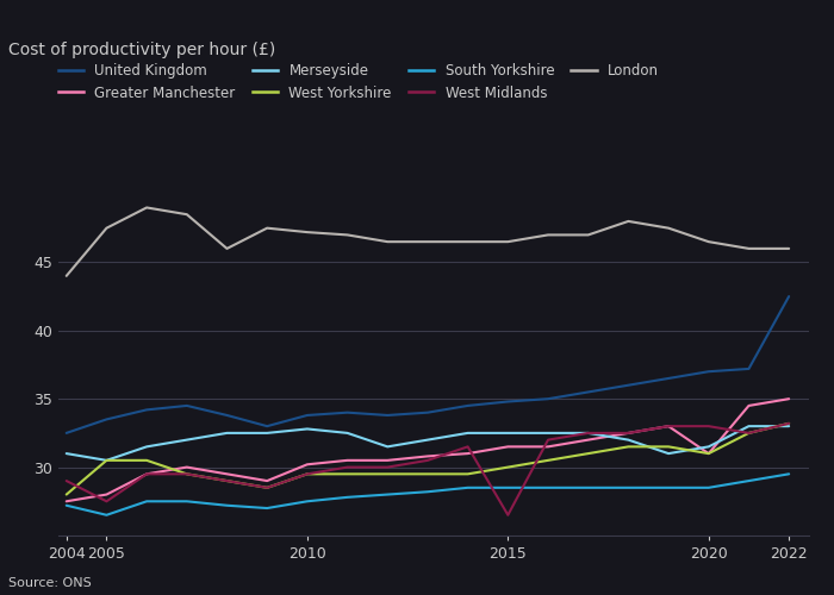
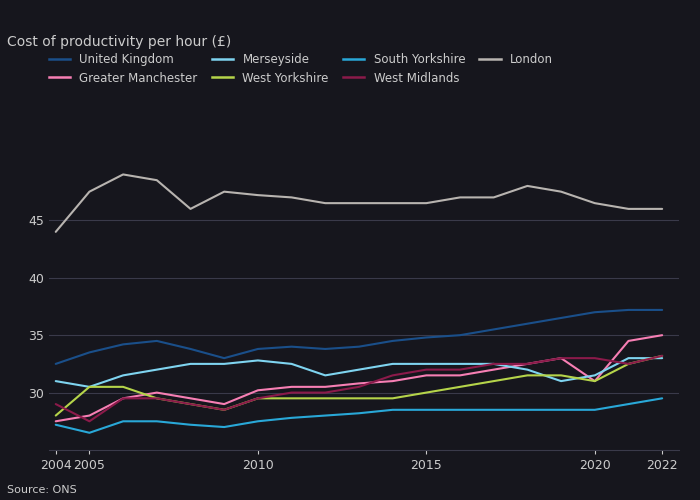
West Midlands/2015: 26.5 -> 32.0
United Kingdom/2022: 42.5 -> 37.2
